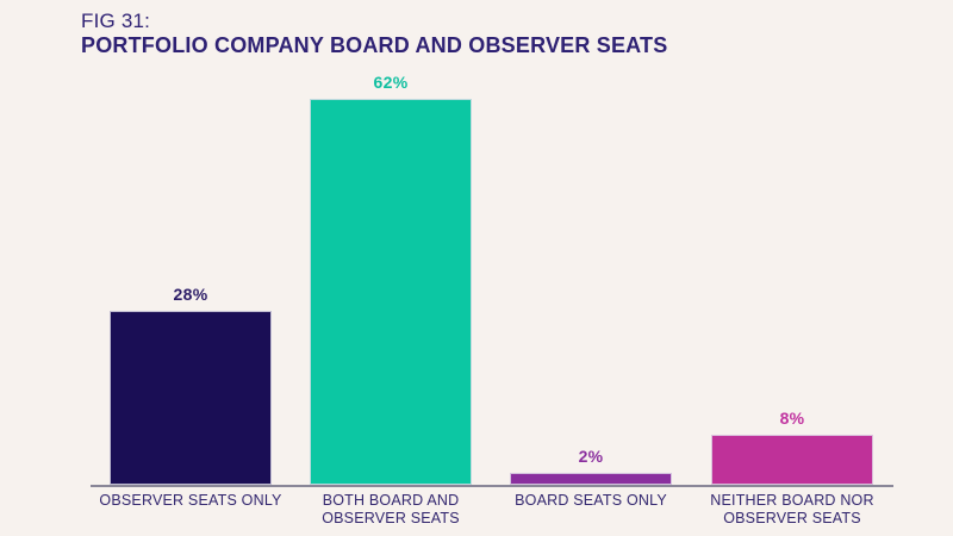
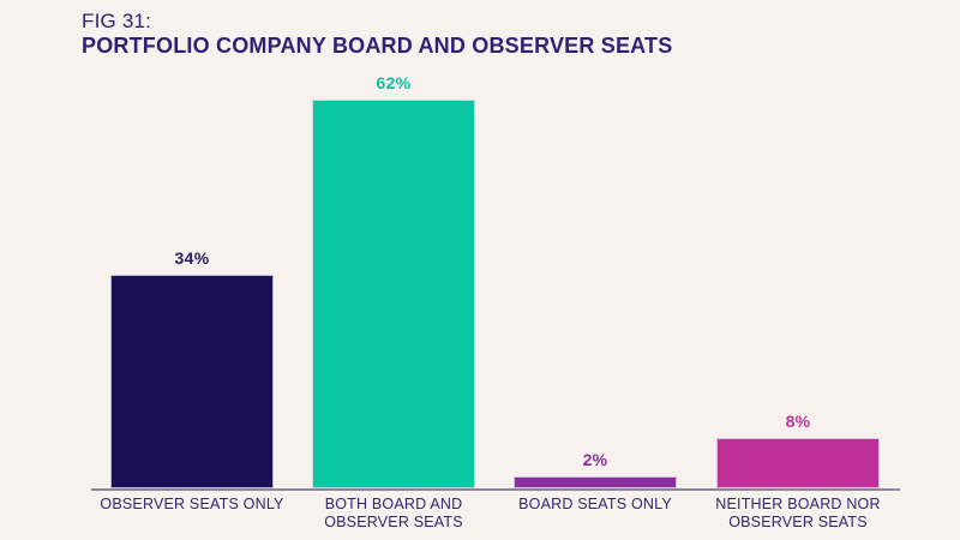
OBSERVER SEATS ONLY: 28% -> 34%
